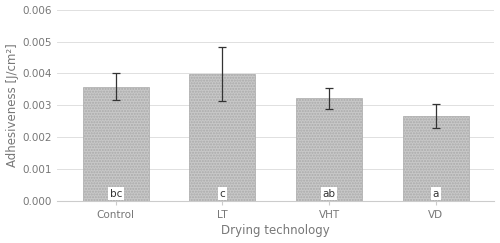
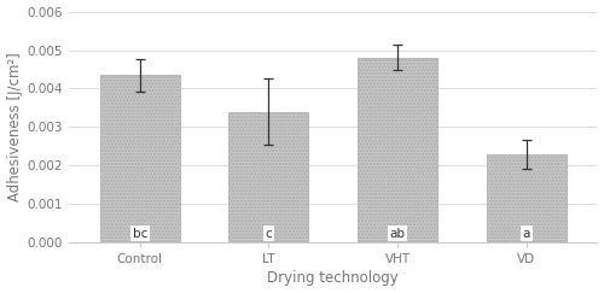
Control: 0.00358 -> 0.00435
LT: 0.00398 -> 0.00340
VHT: 0.00323 -> 0.00480
VD: 0.00267 -> 0.00230
